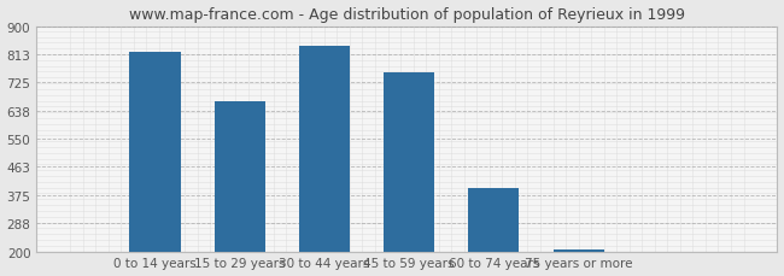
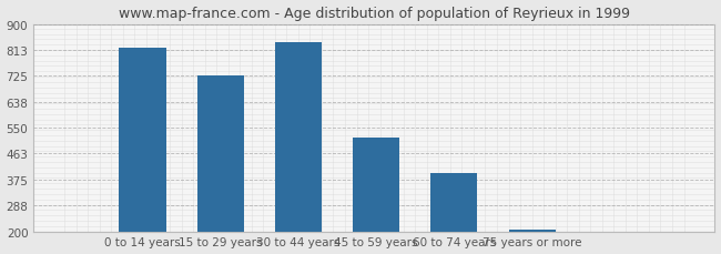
15 to 29 years: 665 -> 725
45 to 59 years: 755 -> 515
